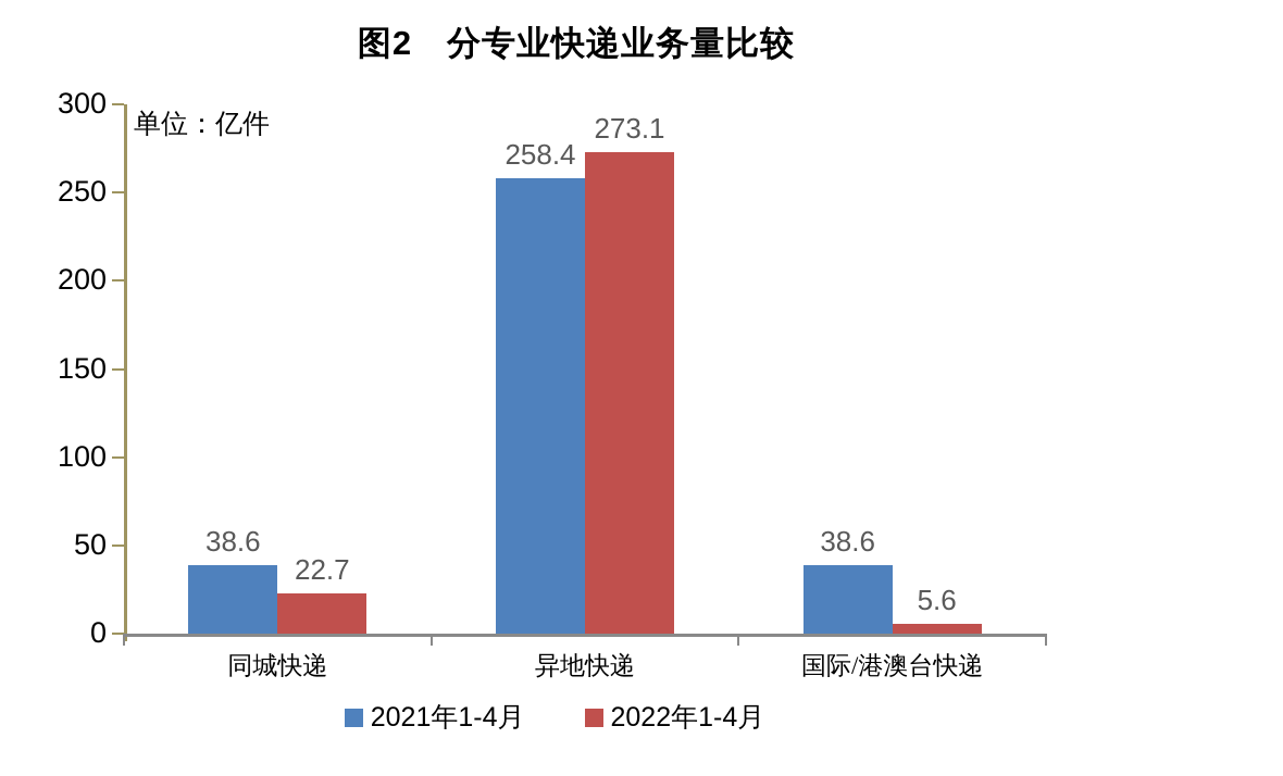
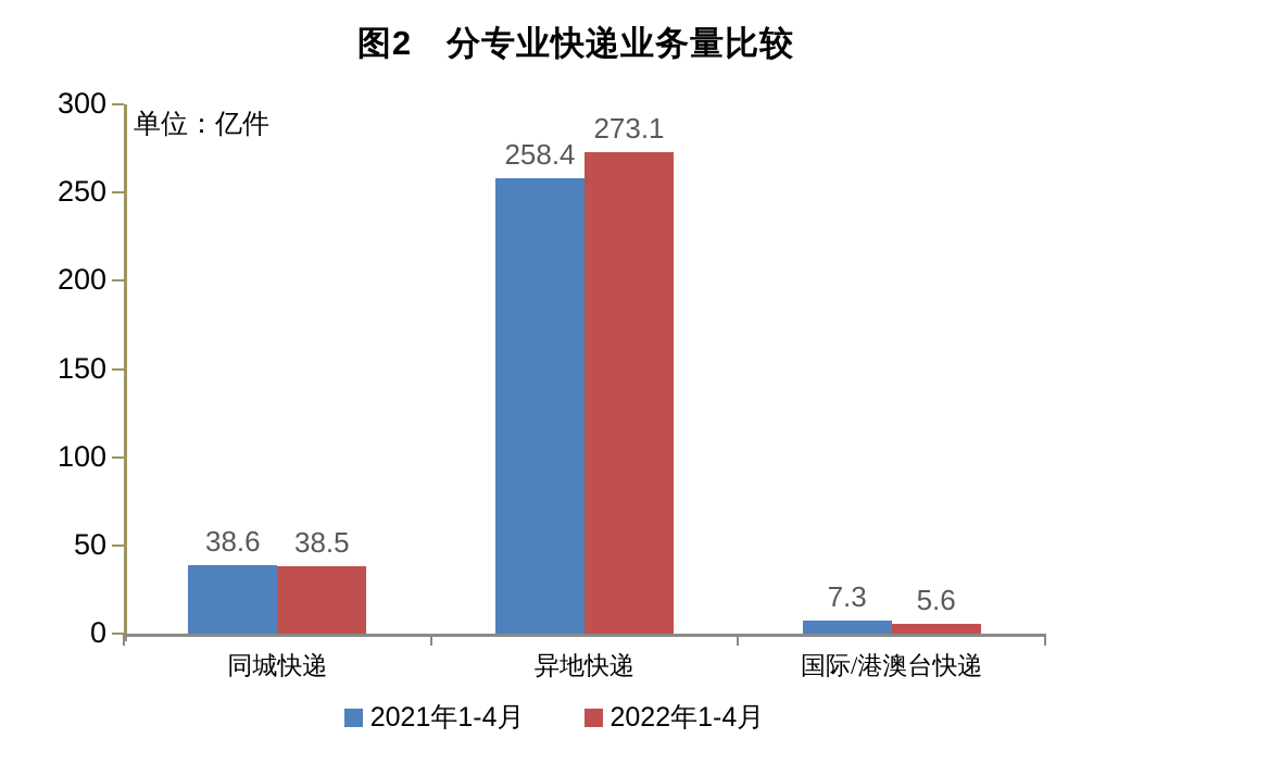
2022年1-4月/同城快递: 22.7 -> 38.5
2021年1-4月/国际/港澳台快递: 38.6 -> 7.3
